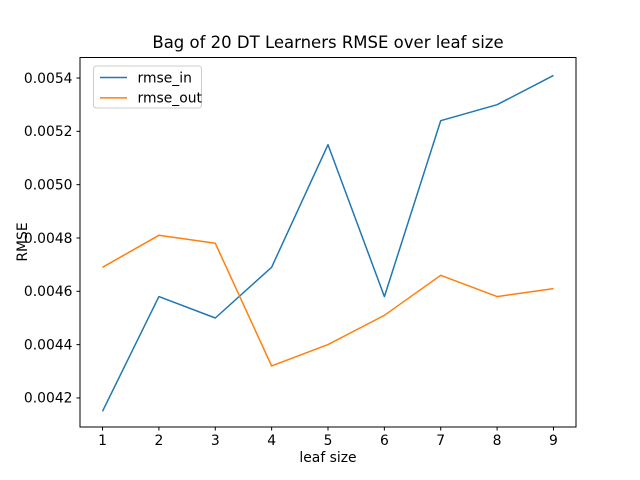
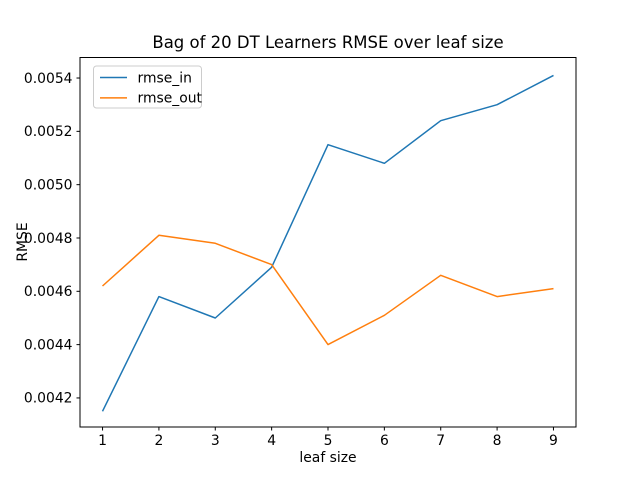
rmse_out/1: 0.00469 -> 0.00462
rmse_out/4: 0.00432 -> 0.00470
rmse_in/6: 0.00458 -> 0.00508
